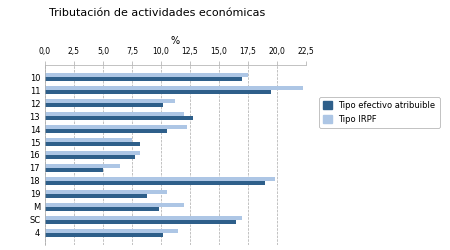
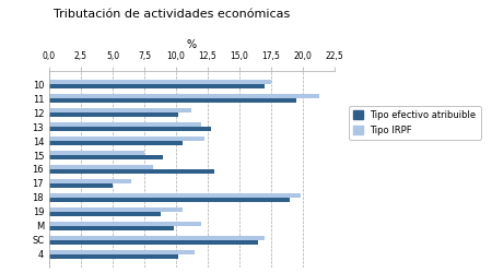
Tipo IRPF/11: 22,2 -> 21,3
Tipo efectivo atribuible/15: 8,2 -> 9,0
Tipo efectivo atribuible/16: 7,8 -> 13,0
